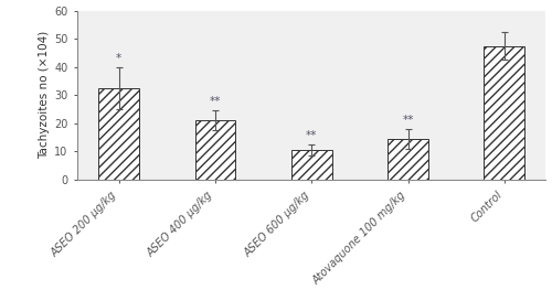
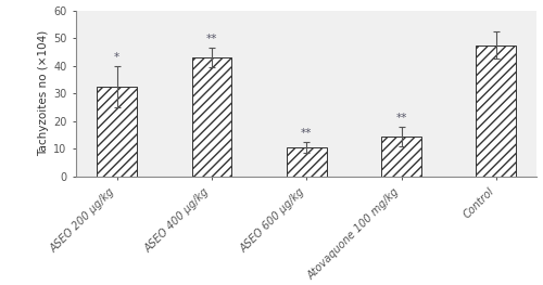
ASEO 400 μg/kg: 21.0 -> 43.0
